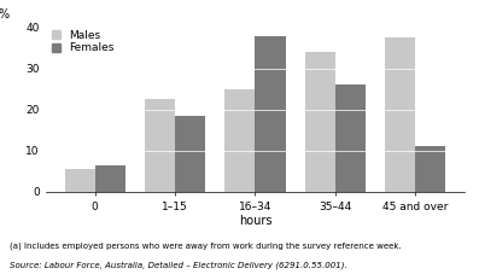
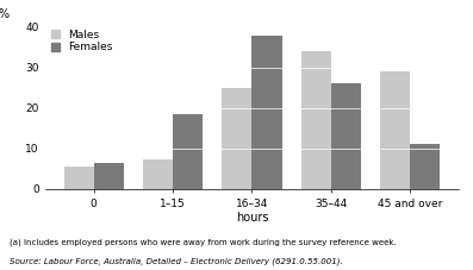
Males/1–15: 22.5 -> 7.2
Males/45 and over: 37.5 -> 29.0
